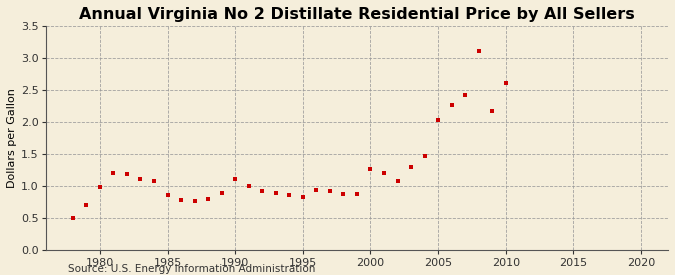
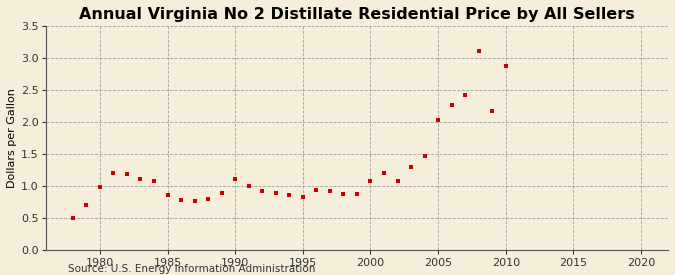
2000: 1.27 -> 1.08
2010: 2.60 -> 2.88
